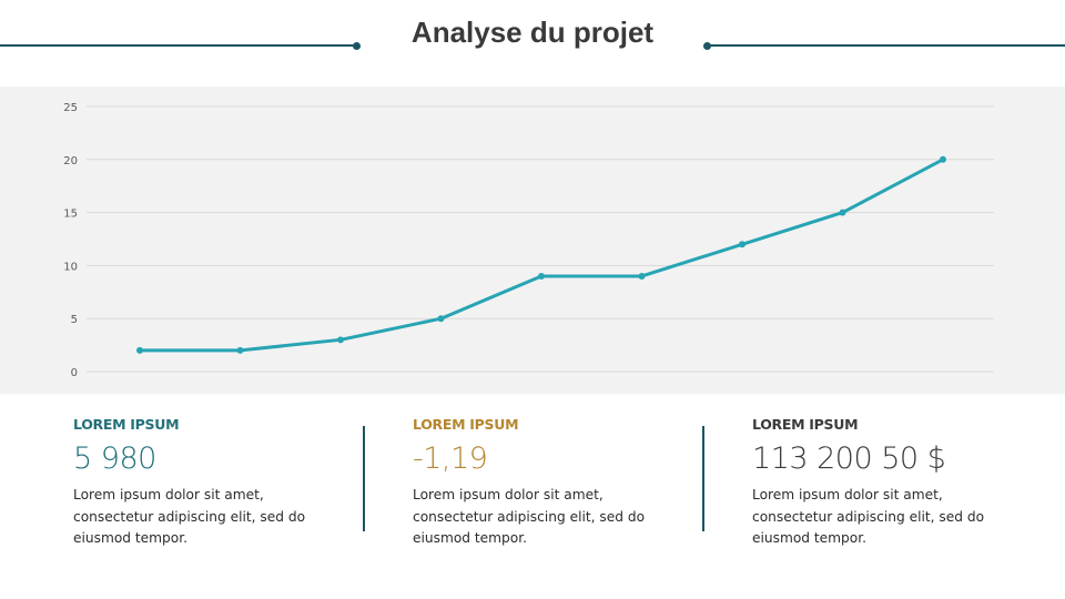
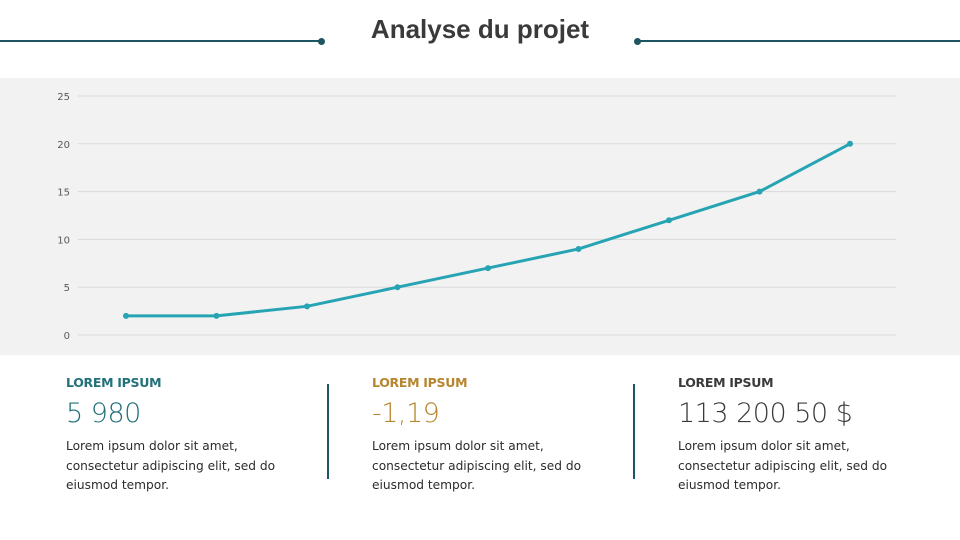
5: 9 -> 7
